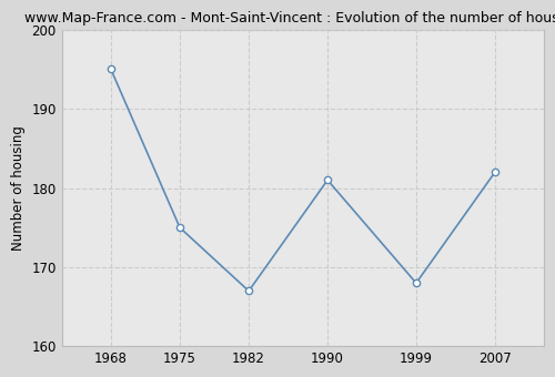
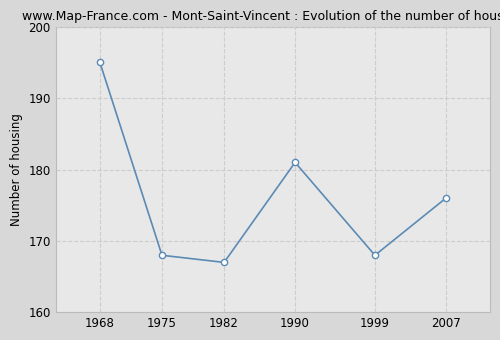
1975: 175 -> 168
2007: 182 -> 176
